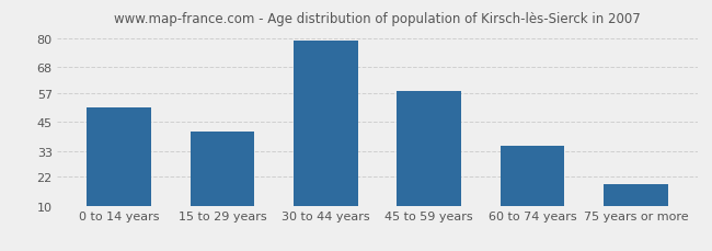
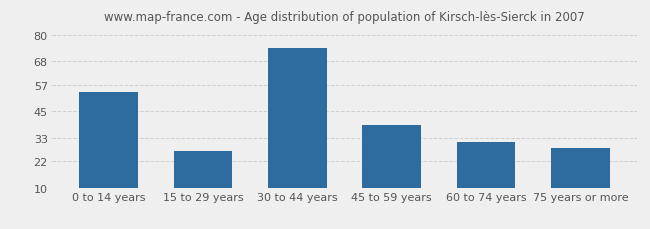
0 to 14 years: 51 -> 54
15 to 29 years: 41 -> 27
30 to 44 years: 79 -> 74
45 to 59 years: 58 -> 39
60 to 74 years: 35 -> 31
75 years or more: 19 -> 28
